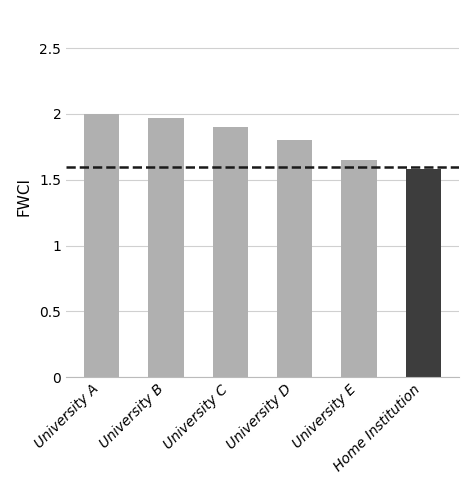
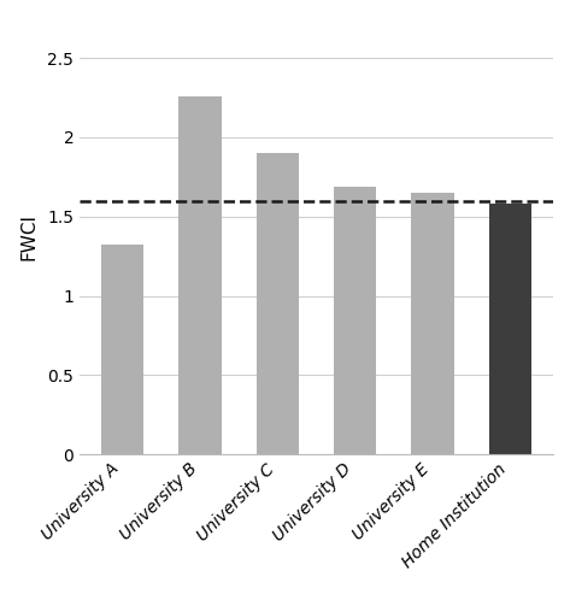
University A: 2.00 -> 1.32
University B: 1.97 -> 2.26
University D: 1.80 -> 1.69
